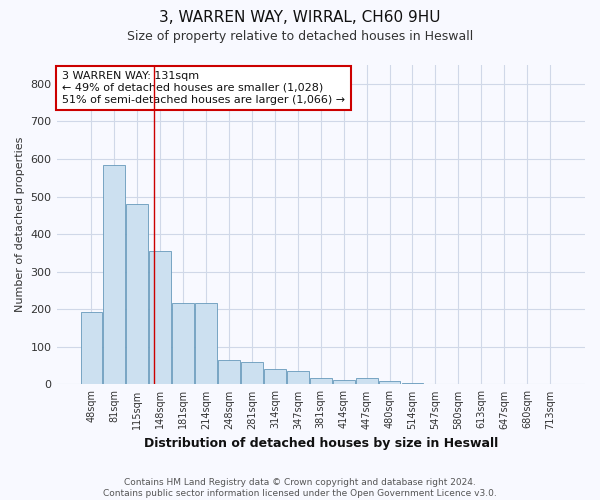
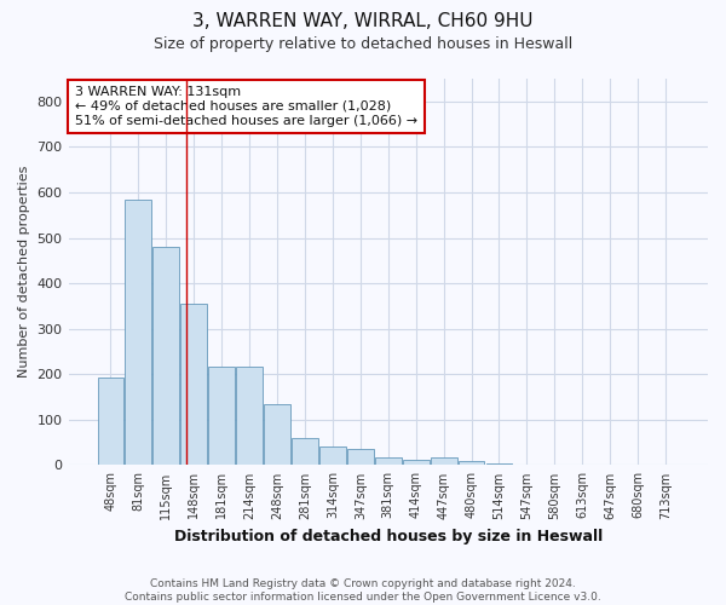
248sqm: 65 -> 133
